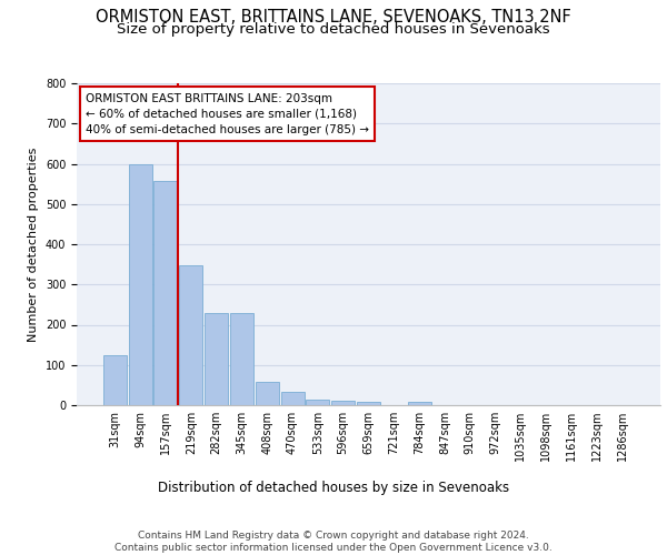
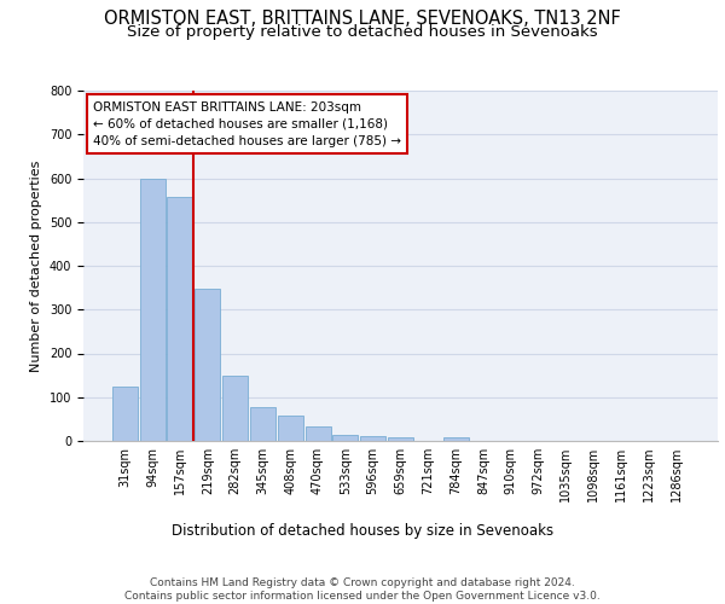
282sqm: 230 -> 150
345sqm: 230 -> 77
